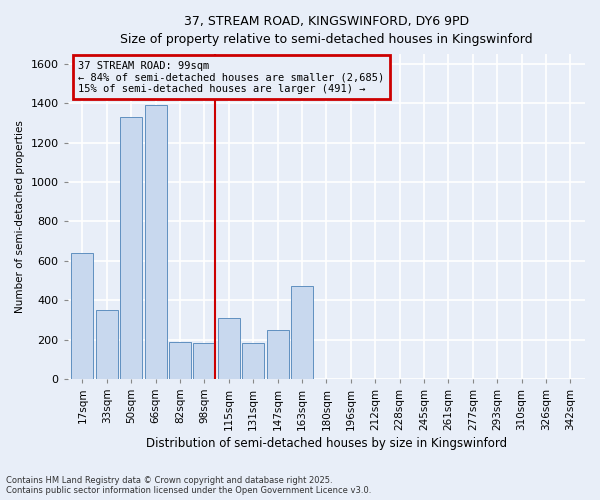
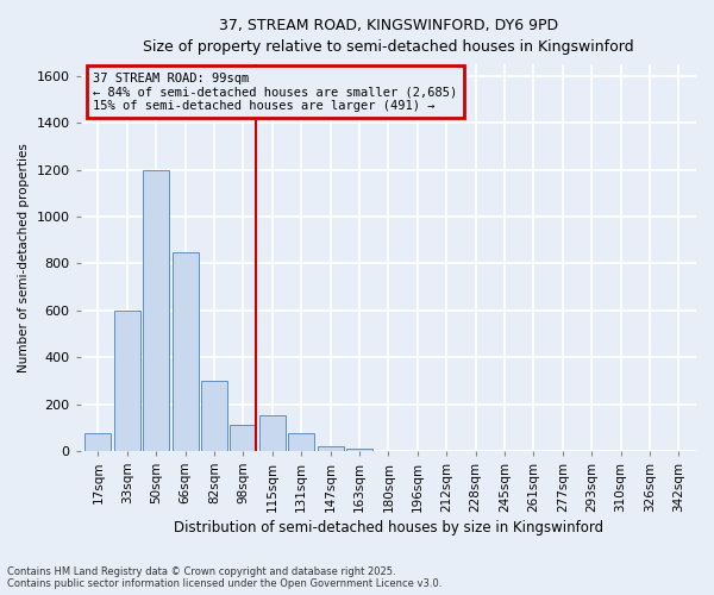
17sqm: 640 -> 80
33sqm: 350 -> 600
50sqm: 1330 -> 1200
66sqm: 1390 -> 850
82sqm: 190 -> 300
98sqm: 180 -> 110
115sqm: 310 -> 150
131sqm: 180 -> 80
147sqm: 250 -> 20
163sqm: 470 -> 10
